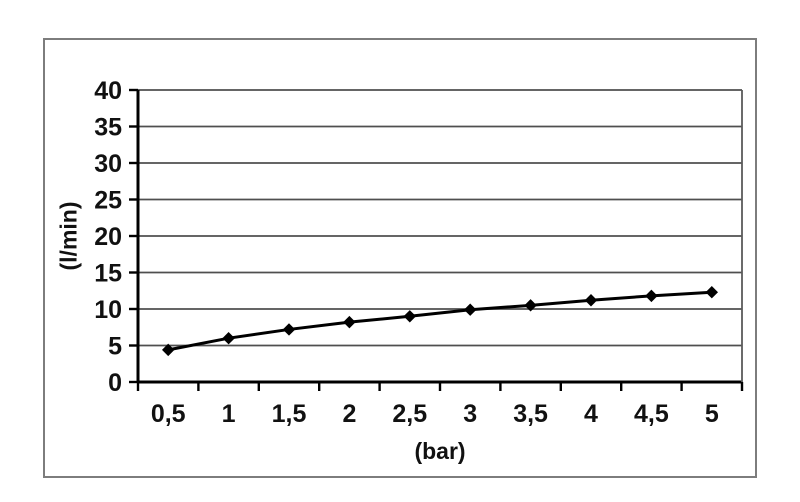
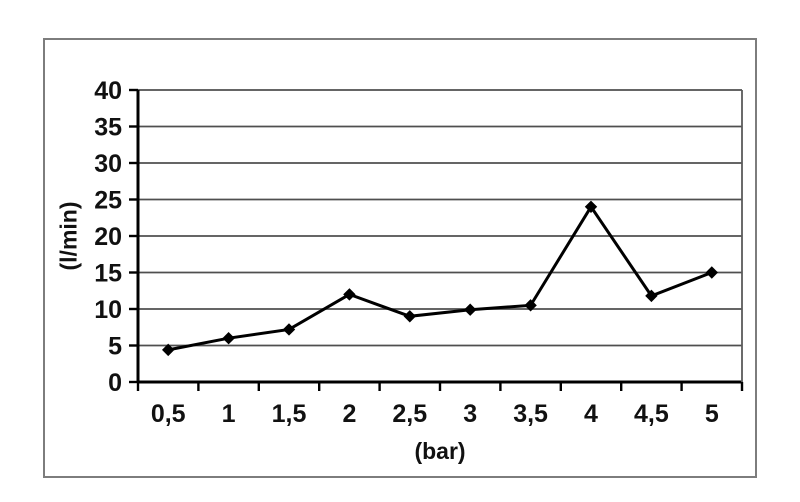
2: 8 -> 12
4: 11 -> 24
5: 12 -> 15
